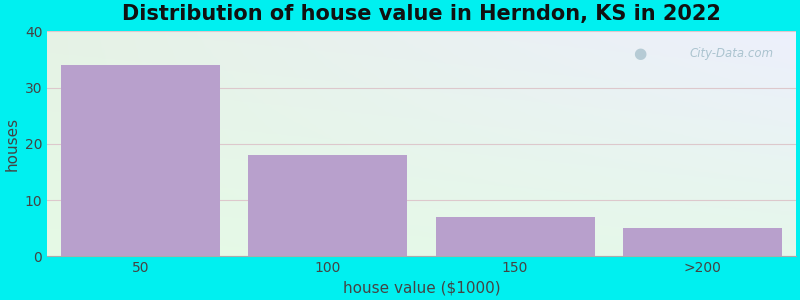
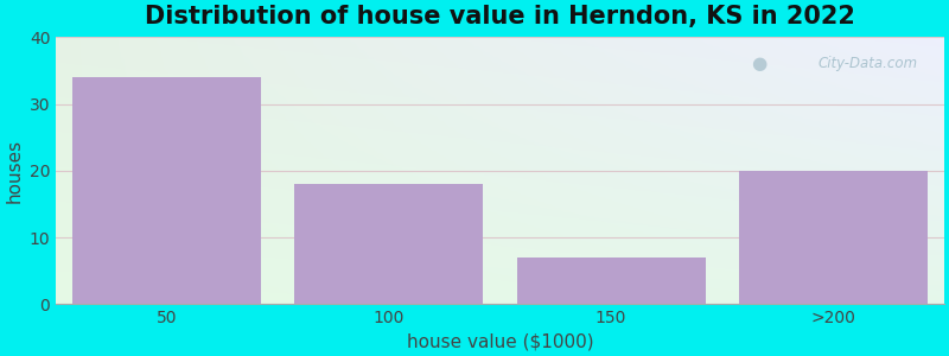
>200: 5 -> 20
